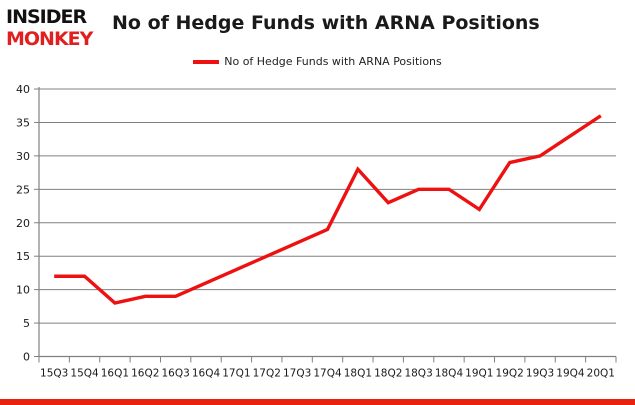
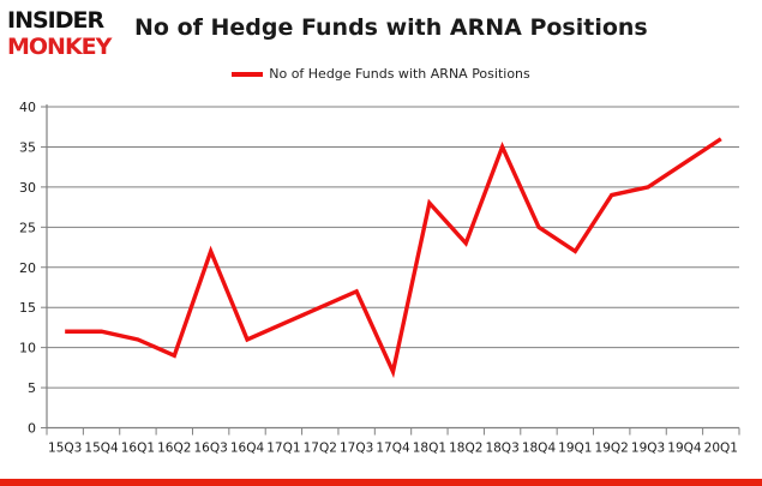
16Q1: 8 -> 11
16Q3: 9 -> 22
17Q4: 19 -> 7
18Q3: 25 -> 35
